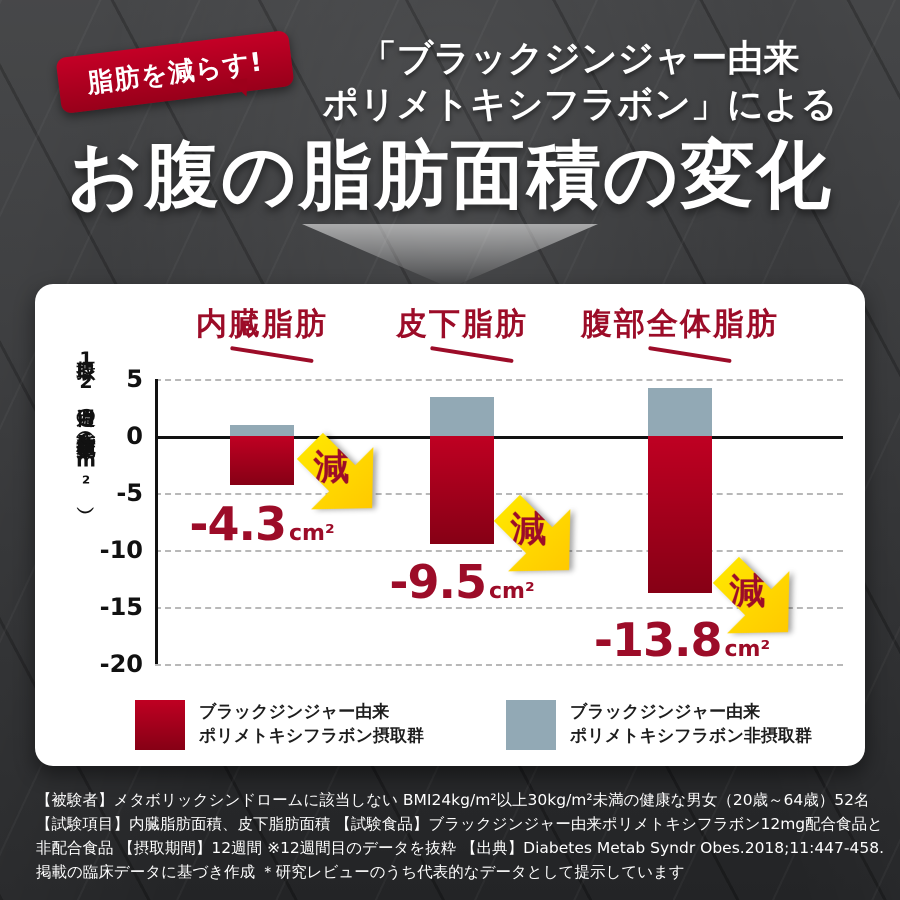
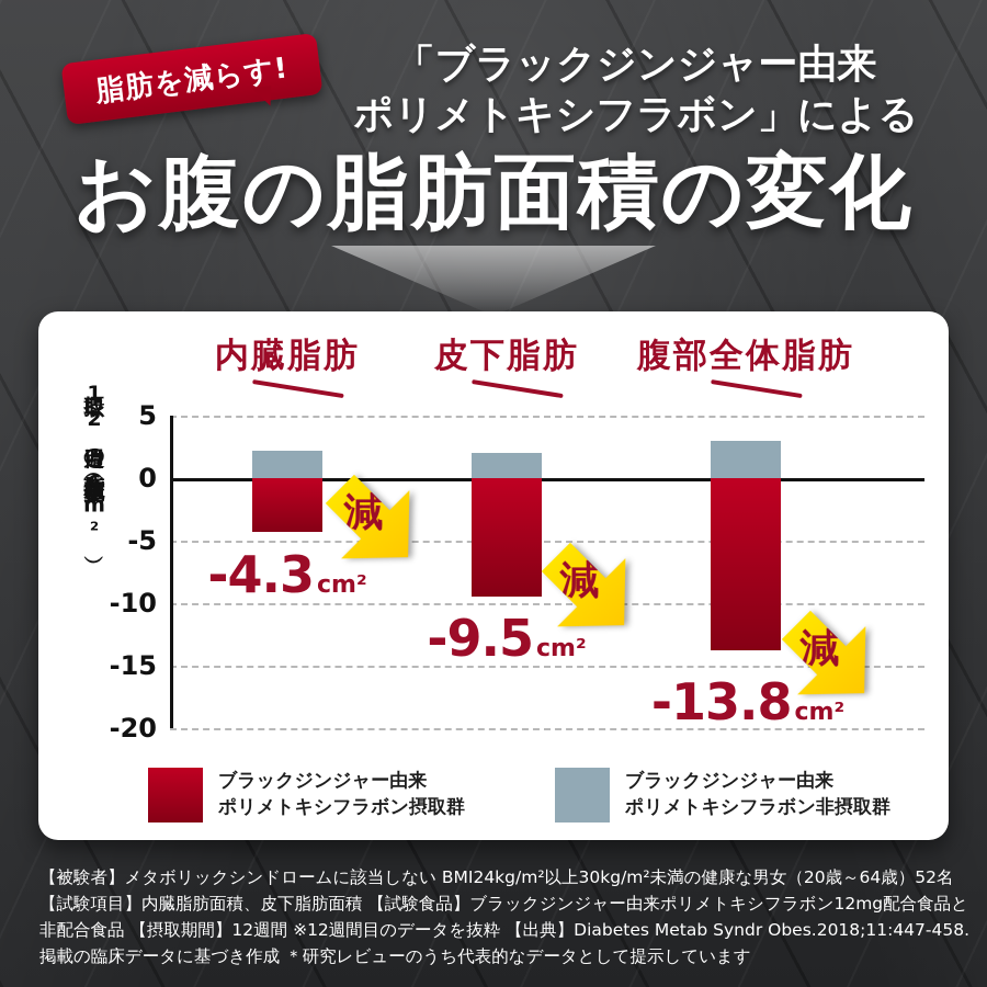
ブラックジンジャー由来ポリメトキシフラボン非摂取群/内臓脂肪: 1.0 -> 2.2
ブラックジンジャー由来ポリメトキシフラボン非摂取群/皮下脂肪: 3.4 -> 2.0
ブラックジンジャー由来ポリメトキシフラボン非摂取群/腹部全体脂肪: 4.2 -> 3.0
